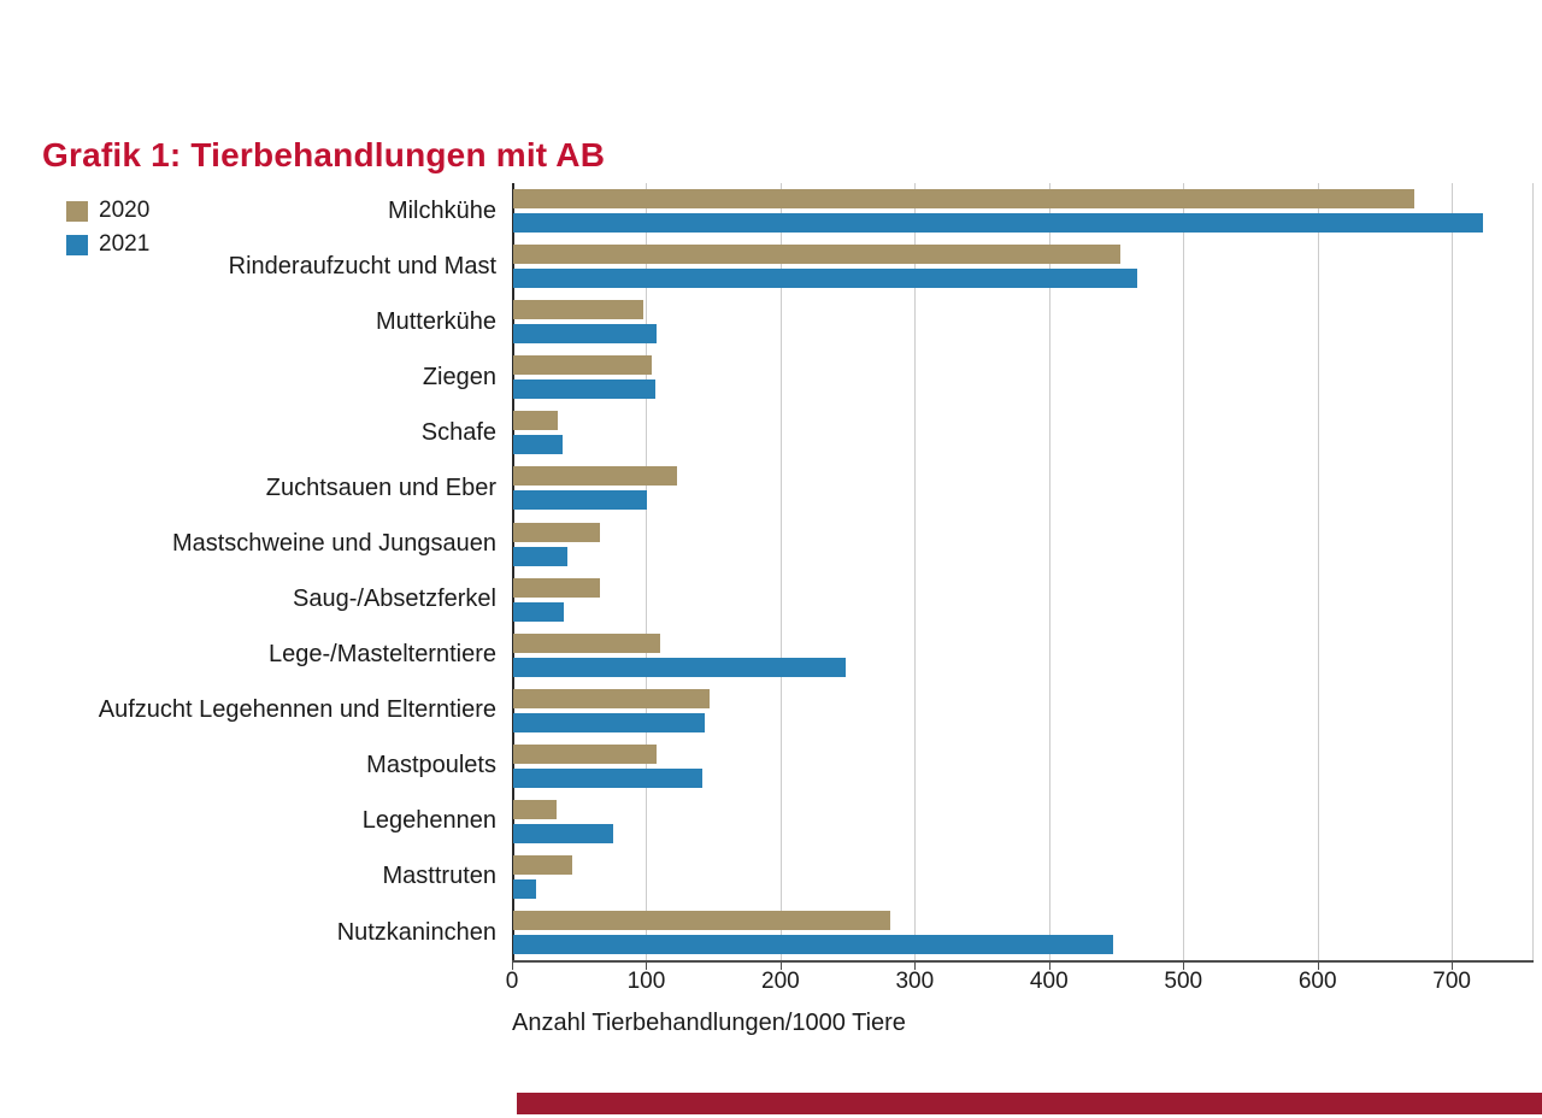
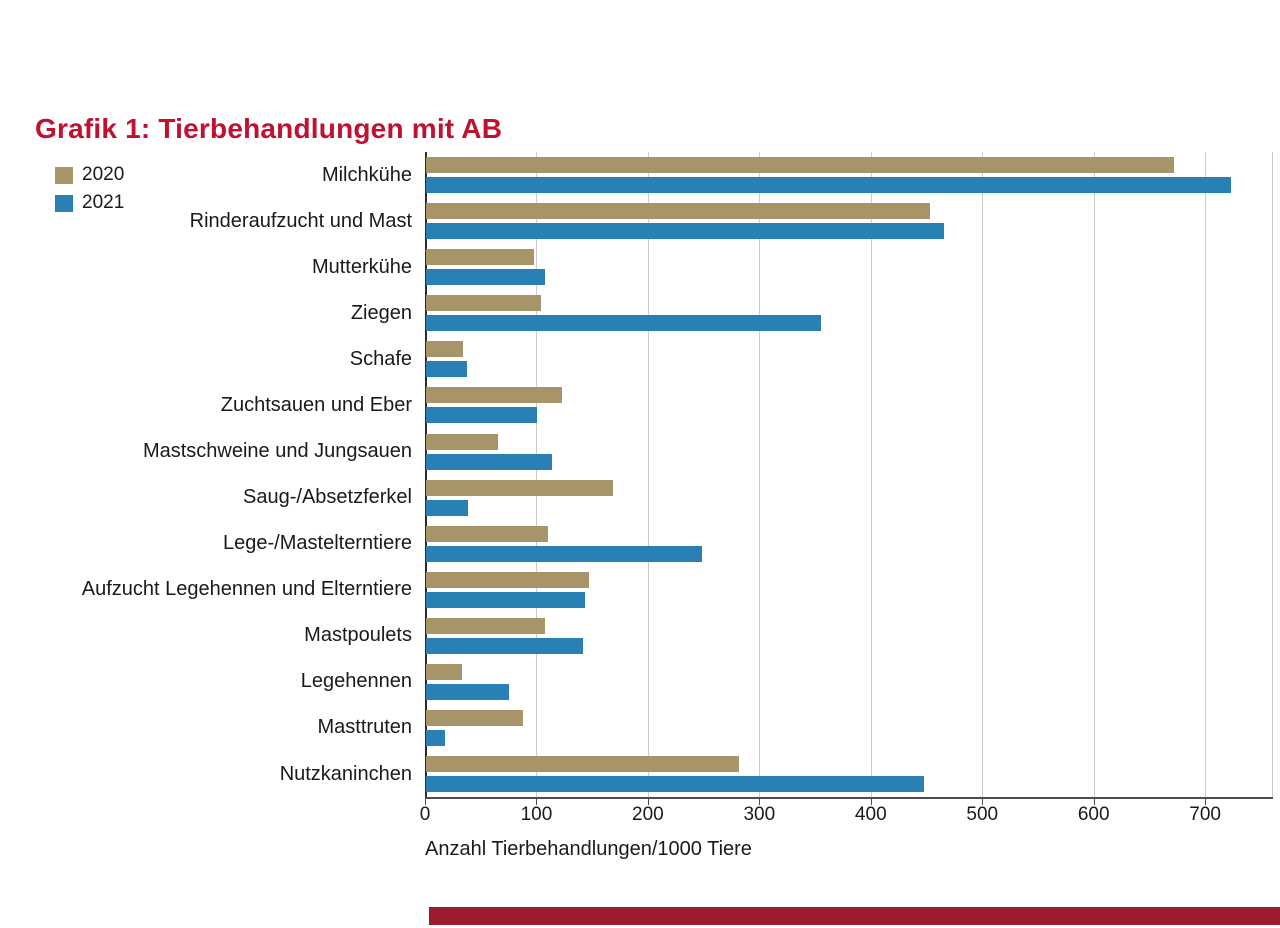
2021/Ziegen: 106 -> 355
2021/Mastschweine und Jungsauen: 40 -> 113
2020/Saug-/Absetzferkel: 65 -> 168
2020/Masttruten: 44 -> 87
